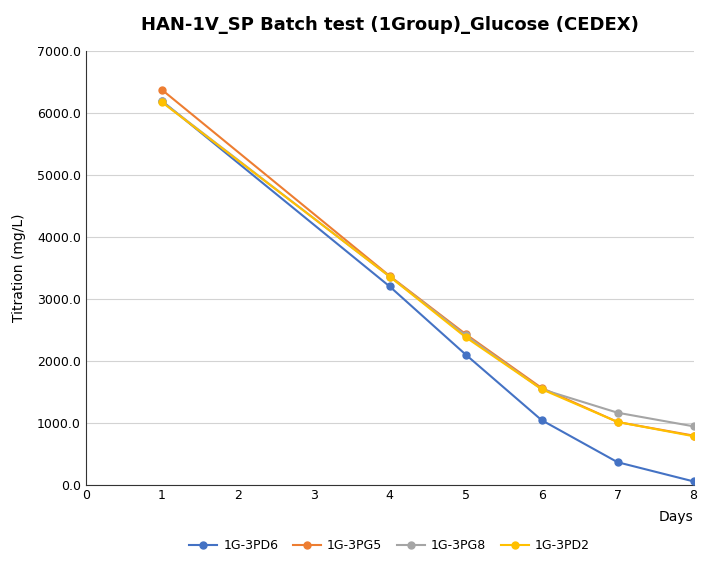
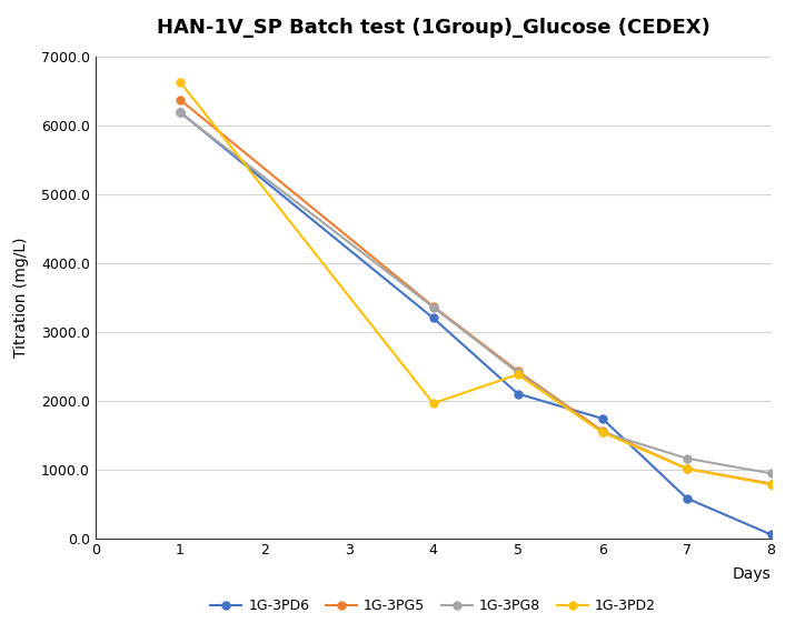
1G-3PD2/1: 6180 -> 6640
1G-3PD2/4: 3360 -> 1960
1G-3PD6/6: 1040 -> 1740
1G-3PD6/7: 360 -> 580
